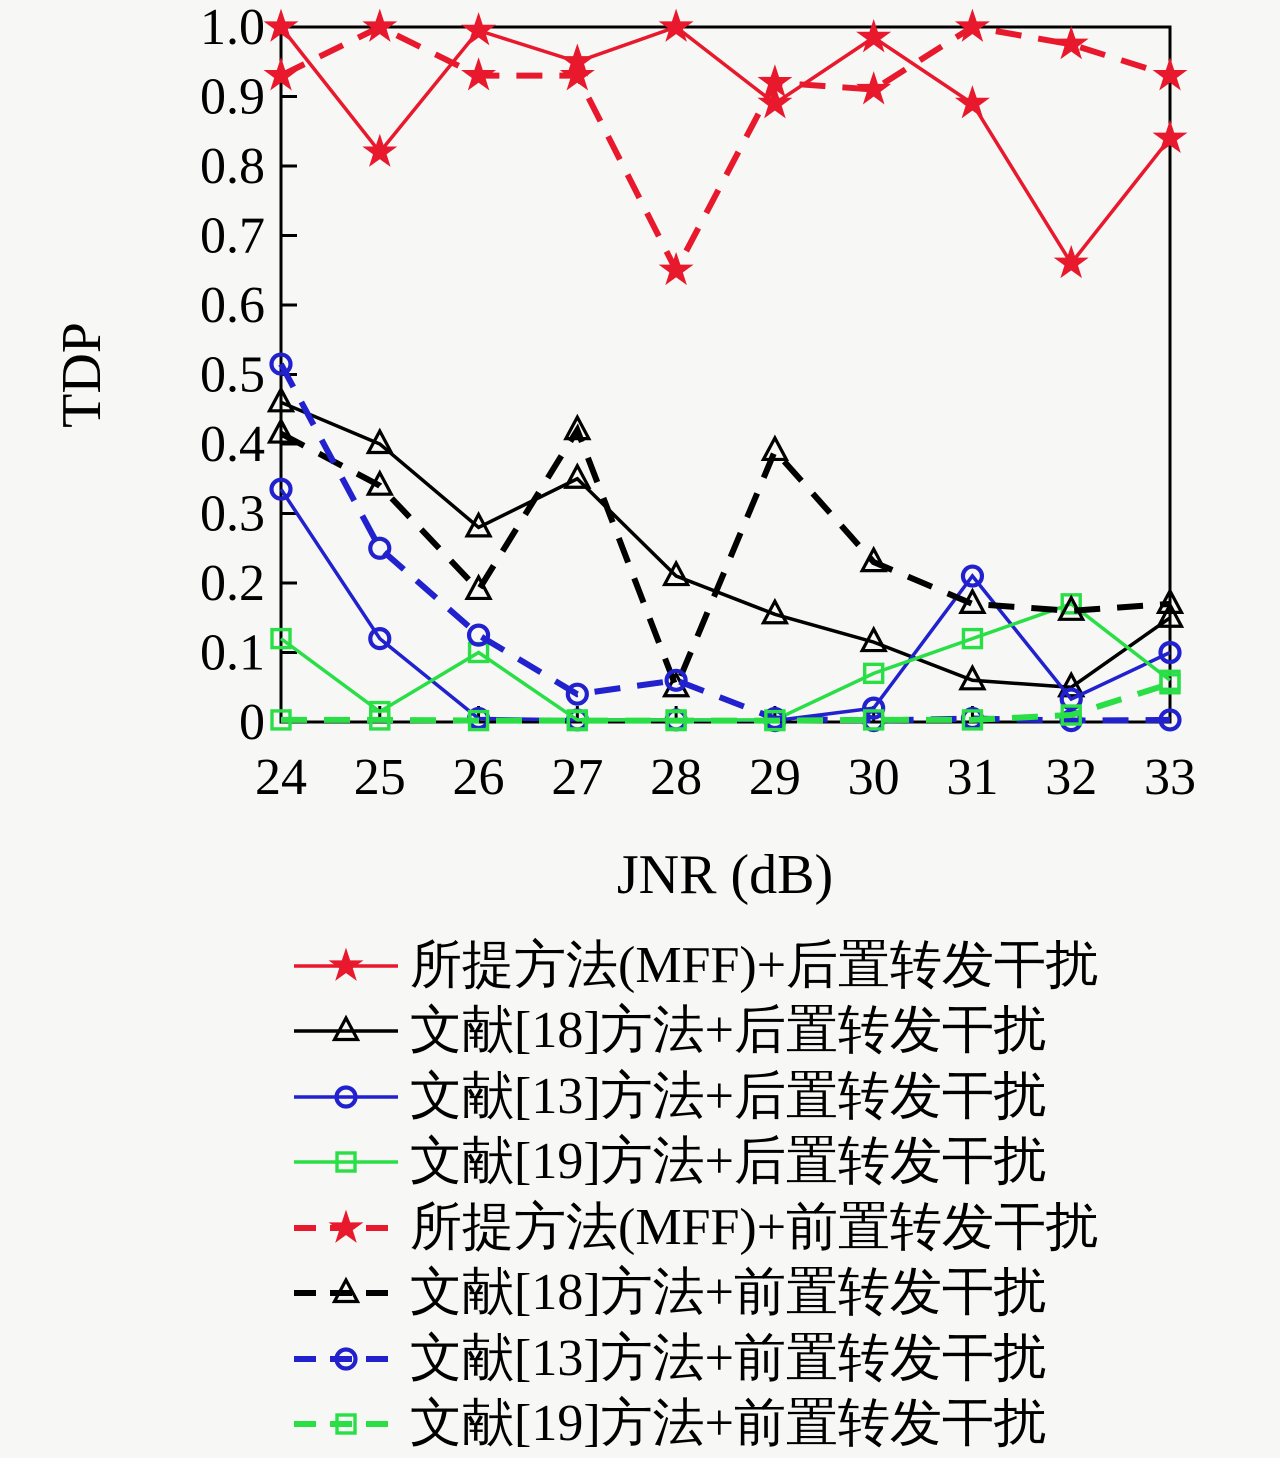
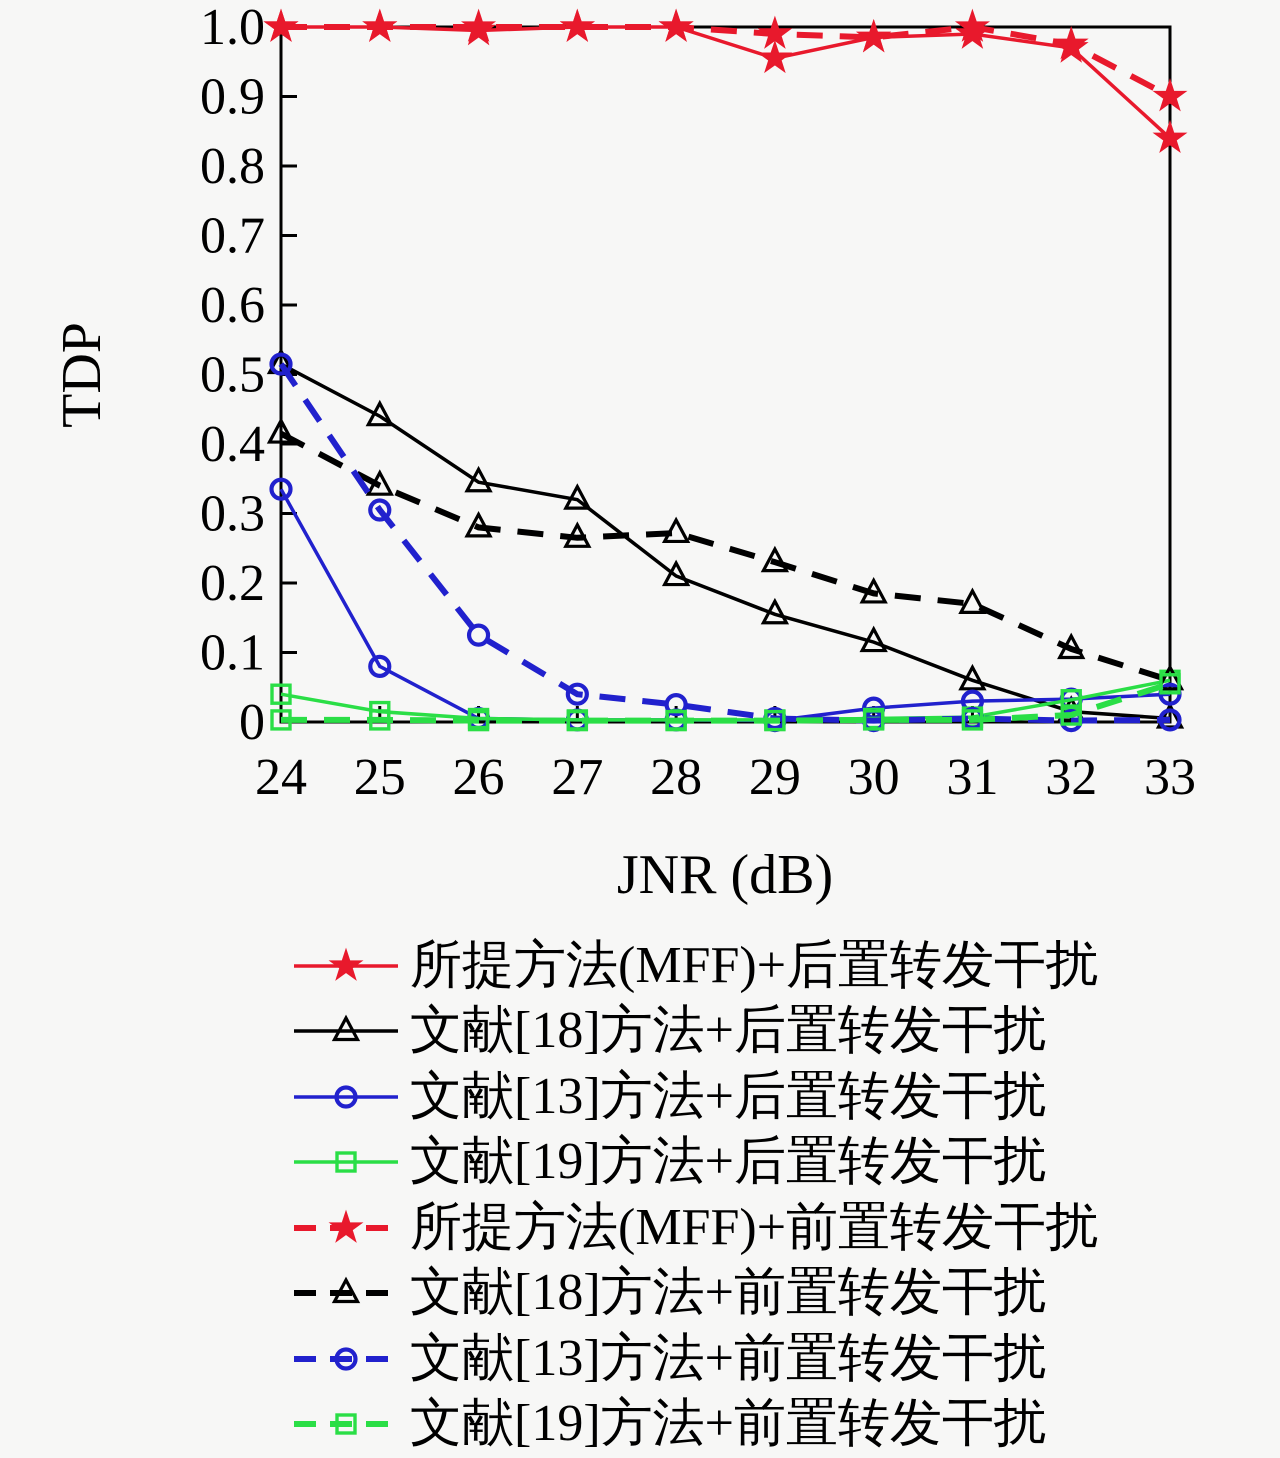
文献[18]方法+后置转发干扰/24: 0.46 -> 0.52
文献[19]方法+后置转发干扰/24: 0.12 -> 0.04
所提方法(MFF)+前置转发干扰/24: 0.93 -> 1.00
所提方法(MFF)+后置转发干扰/25: 0.82 -> 1.00
文献[18]方法+后置转发干扰/25: 0.40 -> 0.44
文献[13]方法+后置转发干扰/25: 0.12 -> 0.08
文献[13]方法+前置转发干扰/25: 0.25 -> 0.30
文献[18]方法+后置转发干扰/26: 0.28 -> 0.34
文献[19]方法+后置转发干扰/26: 0.10 -> 0.01
所提方法(MFF)+前置转发干扰/26: 0.93 -> 1.00
文献[18]方法+前置转发干扰/26: 0.19 -> 0.28
所提方法(MFF)+后置转发干扰/27: 0.95 -> 1.00
文献[18]方法+后置转发干扰/27: 0.35 -> 0.32
所提方法(MFF)+前置转发干扰/27: 0.93 -> 1.00
文献[18]方法+前置转发干扰/27: 0.42 -> 0.27
所提方法(MFF)+前置转发干扰/28: 0.65 -> 1.00
文献[18]方法+前置转发干扰/28: 0.05 -> 0.27
文献[13]方法+前置转发干扰/28: 0.06 -> 0.03
所提方法(MFF)+后置转发干扰/29: 0.89 -> 0.95
所提方法(MFF)+前置转发干扰/29: 0.92 -> 0.99
文献[18]方法+前置转发干扰/29: 0.39 -> 0.23
文献[19]方法+后置转发干扰/30: 0.07 -> 0.01
所提方法(MFF)+前置转发干扰/30: 0.91 -> 0.98
文献[18]方法+前置转发干扰/30: 0.23 -> 0.18
所提方法(MFF)+后置转发干扰/31: 0.89 -> 0.99
文献[13]方法+后置转发干扰/31: 0.21 -> 0.03
文献[19]方法+后置转发干扰/31: 0.12 -> 0.01
所提方法(MFF)+后置转发干扰/32: 0.66 -> 0.97
文献[18]方法+后置转发干扰/32: 0.05 -> 0.01
文献[19]方法+后置转发干扰/32: 0.17 -> 0.03
文献[18]方法+前置转发干扰/32: 0.16 -> 0.10
文献[18]方法+后置转发干扰/33: 0.15 -> 0.01
文献[13]方法+后置转发干扰/33: 0.10 -> 0.04
所提方法(MFF)+前置转发干扰/33: 0.93 -> 0.90
文献[18]方法+前置转发干扰/33: 0.17 -> 0.06
